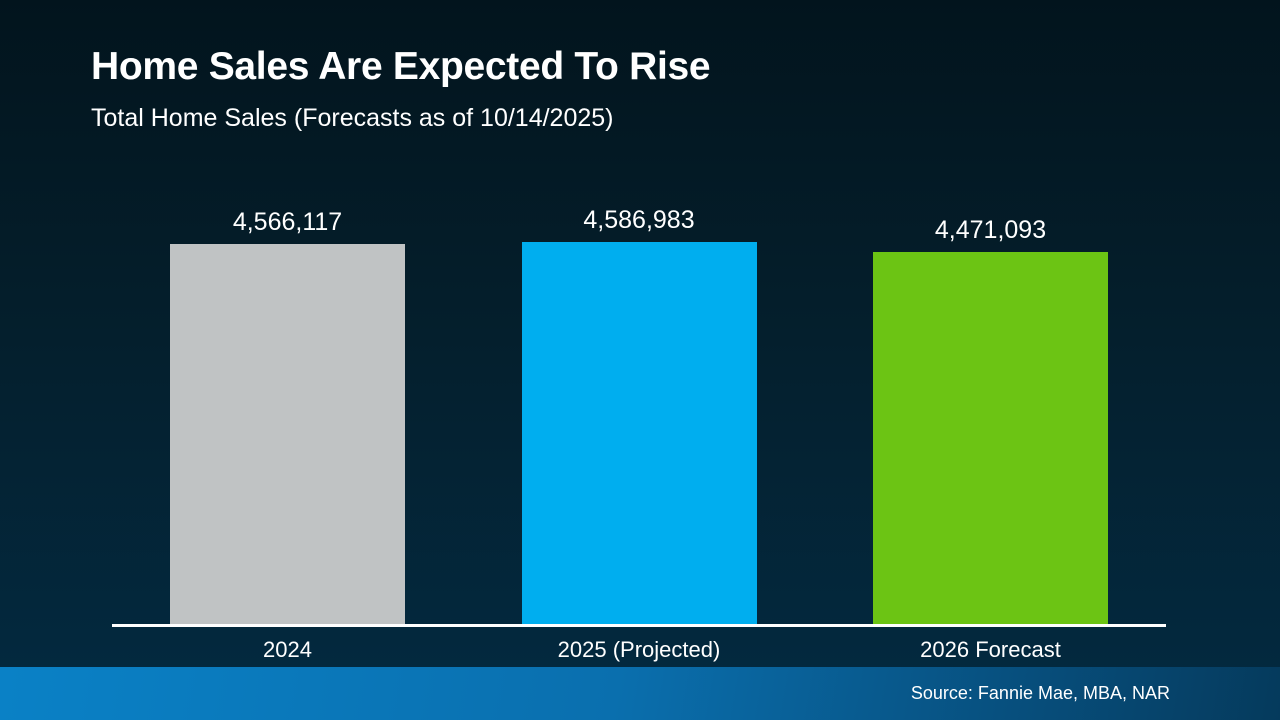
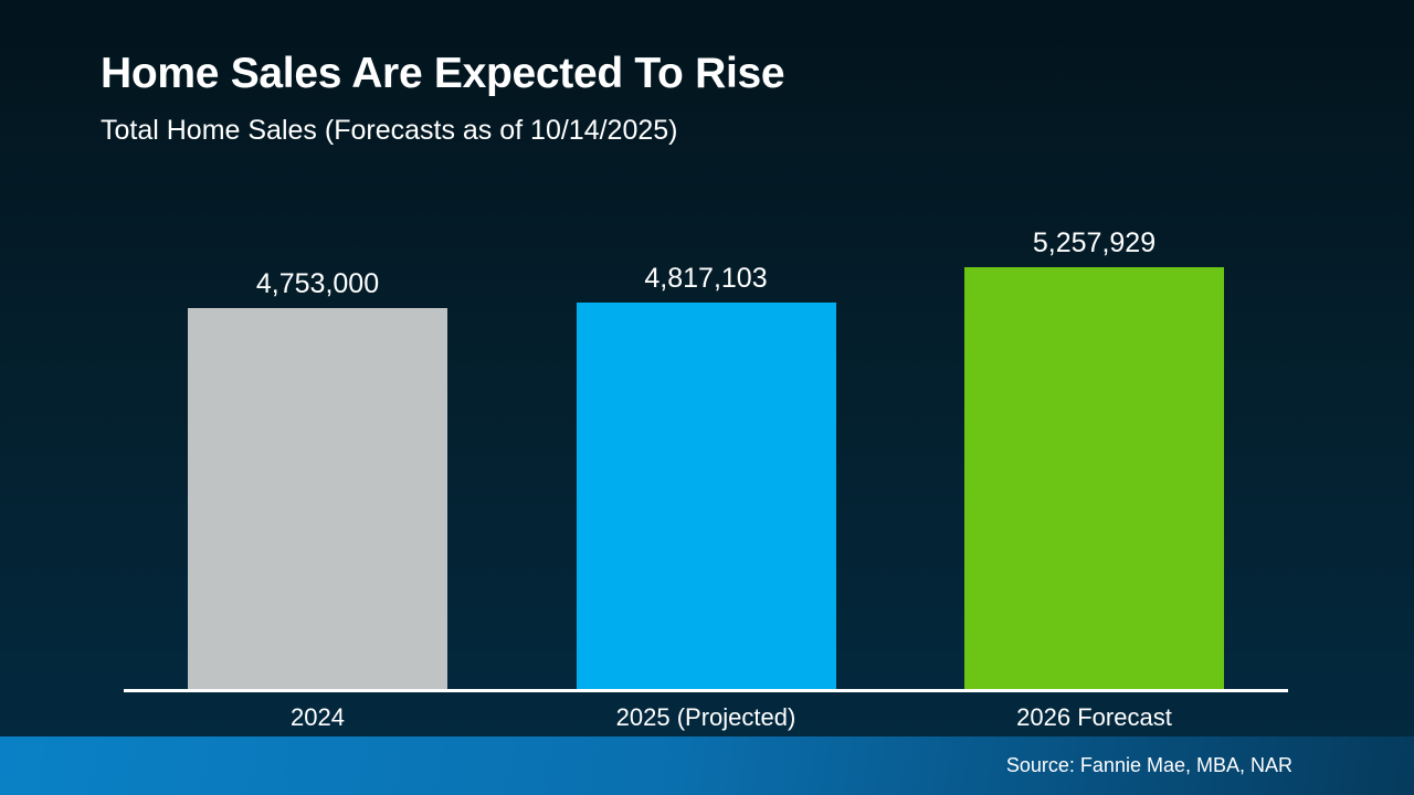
2024: 4,566,117 -> 4,753,000
2025 (Projected): 4,586,983 -> 4,817,103
2026 Forecast: 4,471,093 -> 5,257,929
